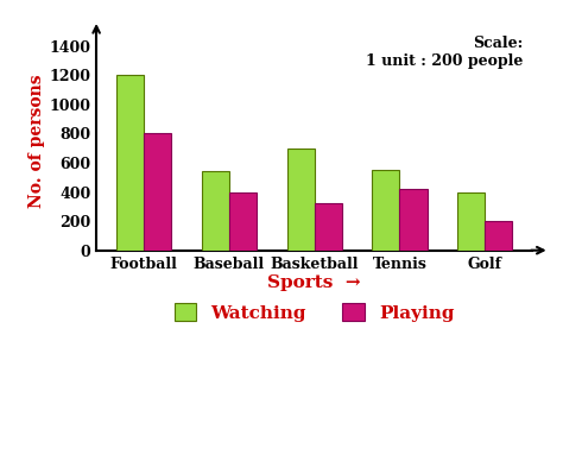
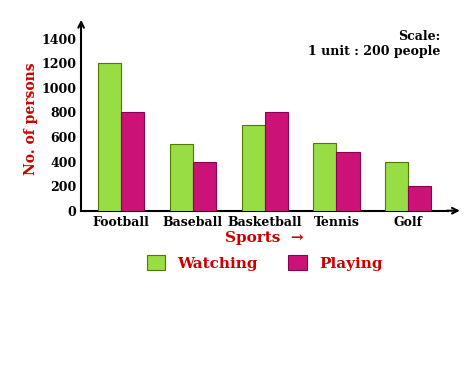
Playing/Basketball: 320 -> 800
Playing/Tennis: 420 -> 480
